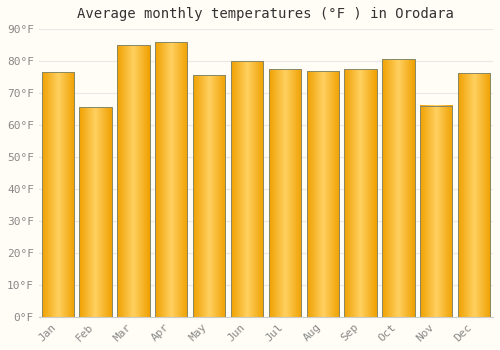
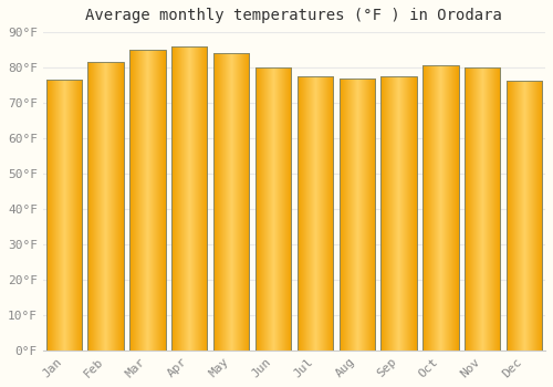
Feb: 65.5°F -> 81.5°F
May: 75.5°F -> 84.0°F
Nov: 66.0°F -> 80.0°F
